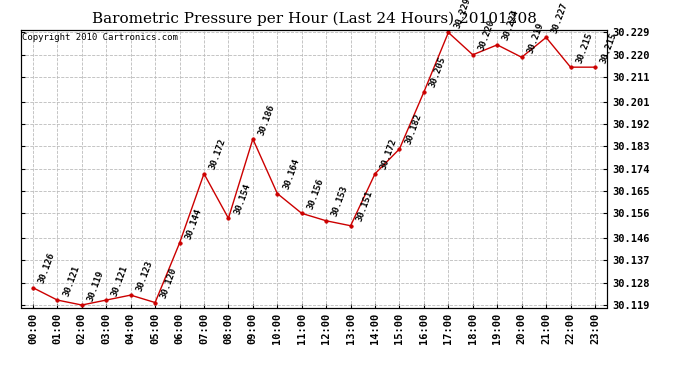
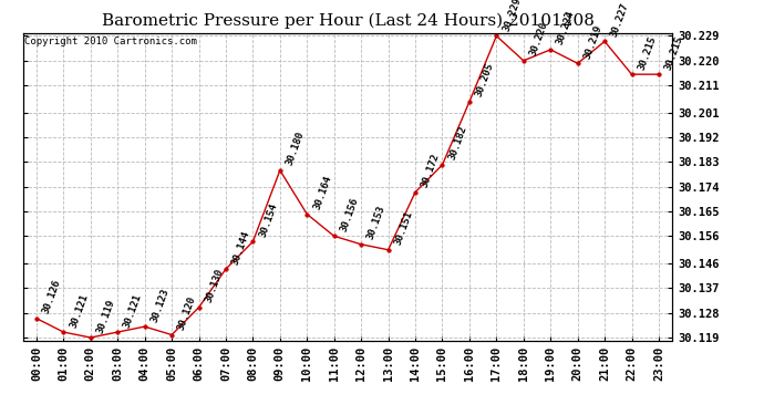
06:00: 30.144 -> 30.130
07:00: 30.172 -> 30.144
09:00: 30.186 -> 30.180
